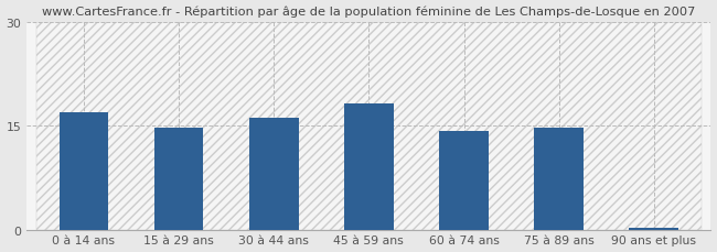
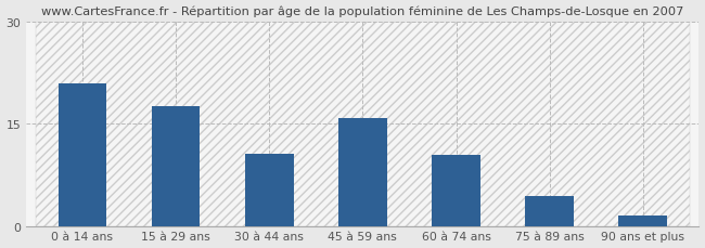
0 à 14 ans: 17.0 -> 21.0
15 à 29 ans: 14.7 -> 17.6
30 à 44 ans: 16.2 -> 10.6
45 à 59 ans: 18.3 -> 15.8
60 à 74 ans: 14.3 -> 10.4
75 à 89 ans: 14.7 -> 4.4
90 ans et plus: 0.2 -> 1.6
